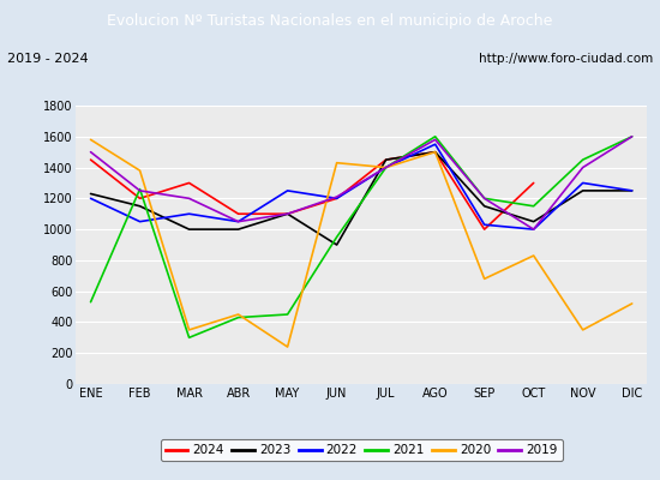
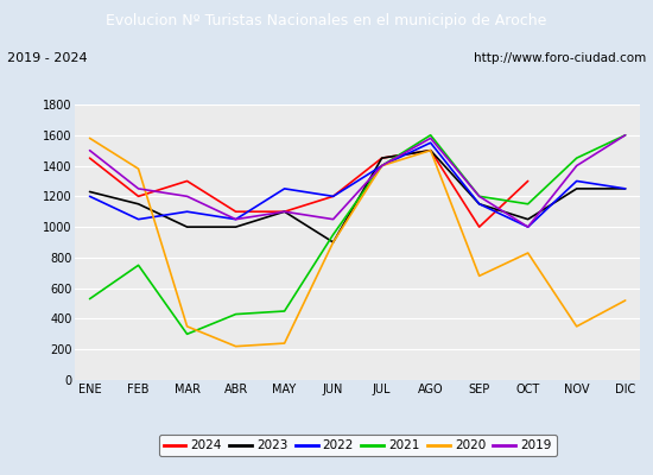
2021/FEB: 1260 -> 750
2020/ABR: 450 -> 220
2020/JUN: 1430 -> 900
2019/JUN: 1210 -> 1050
2022/SEP: 1030 -> 1150
